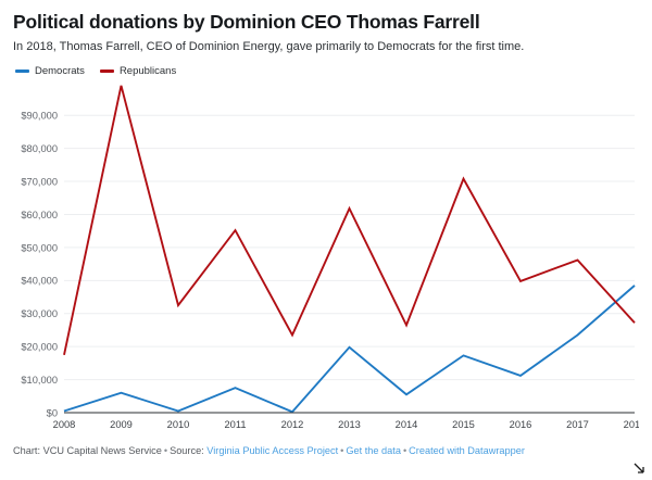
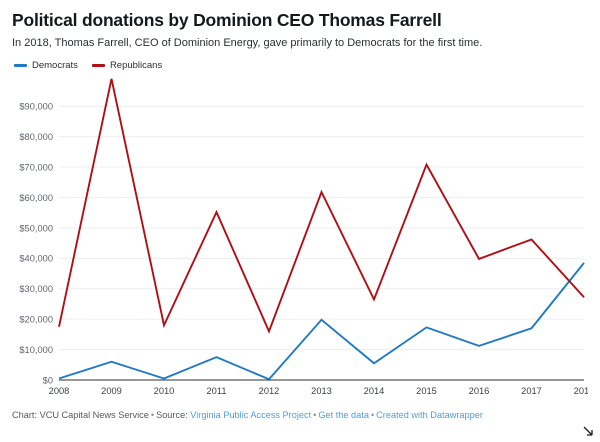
Republicans/2010: $32000 -> $18000
Republicans/2012: $24000 -> $16000
Democrats/2017: $24000 -> $17000
